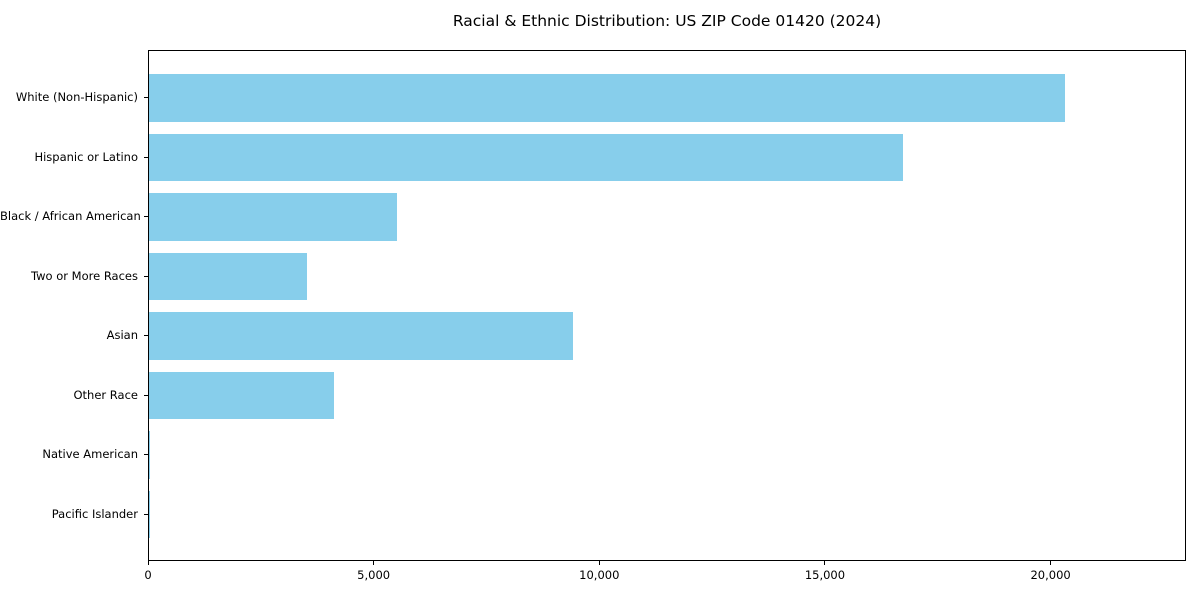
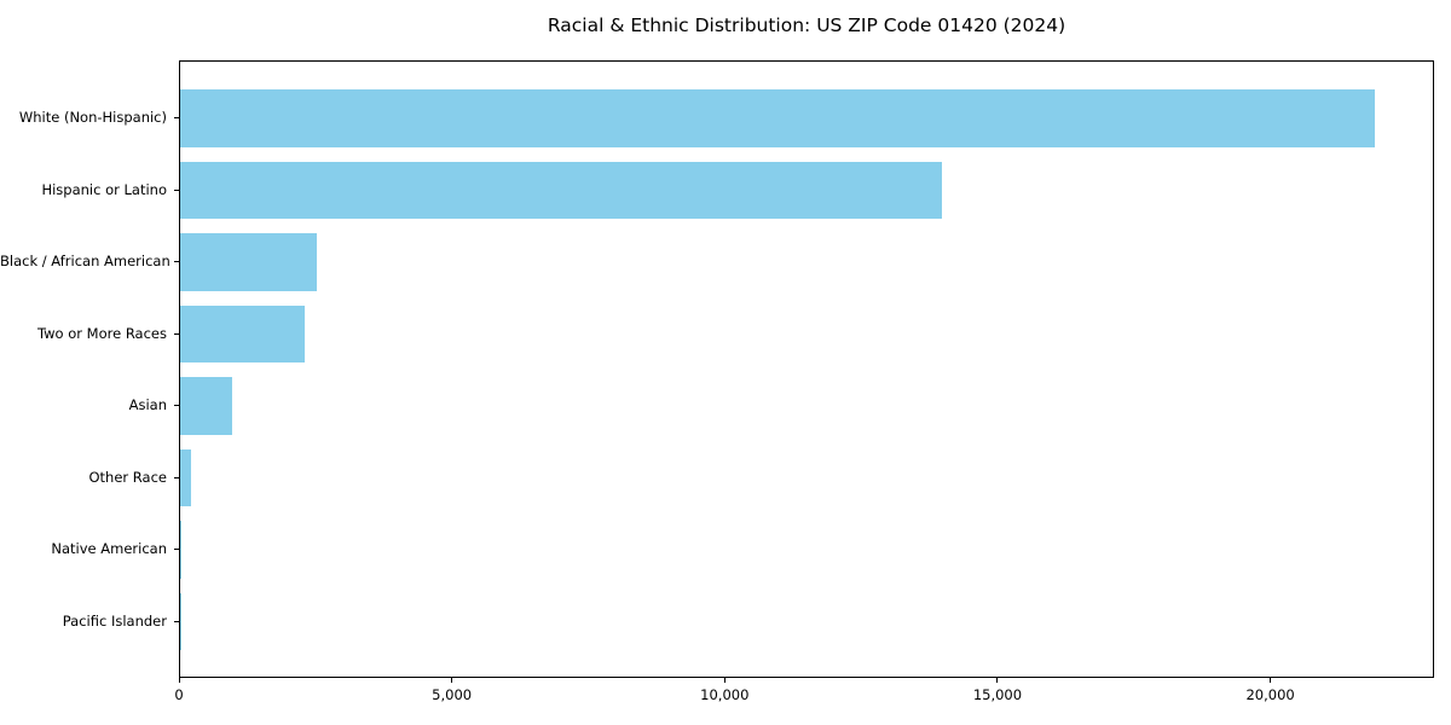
White (Non-Hispanic): 20300 -> 21900
Hispanic or Latino: 16700 -> 14000
Black / African American: 5500 -> 2500
Two or More Races: 3500 -> 2300
Asian: 9400 -> 1000
Other Race: 4100 -> 200
